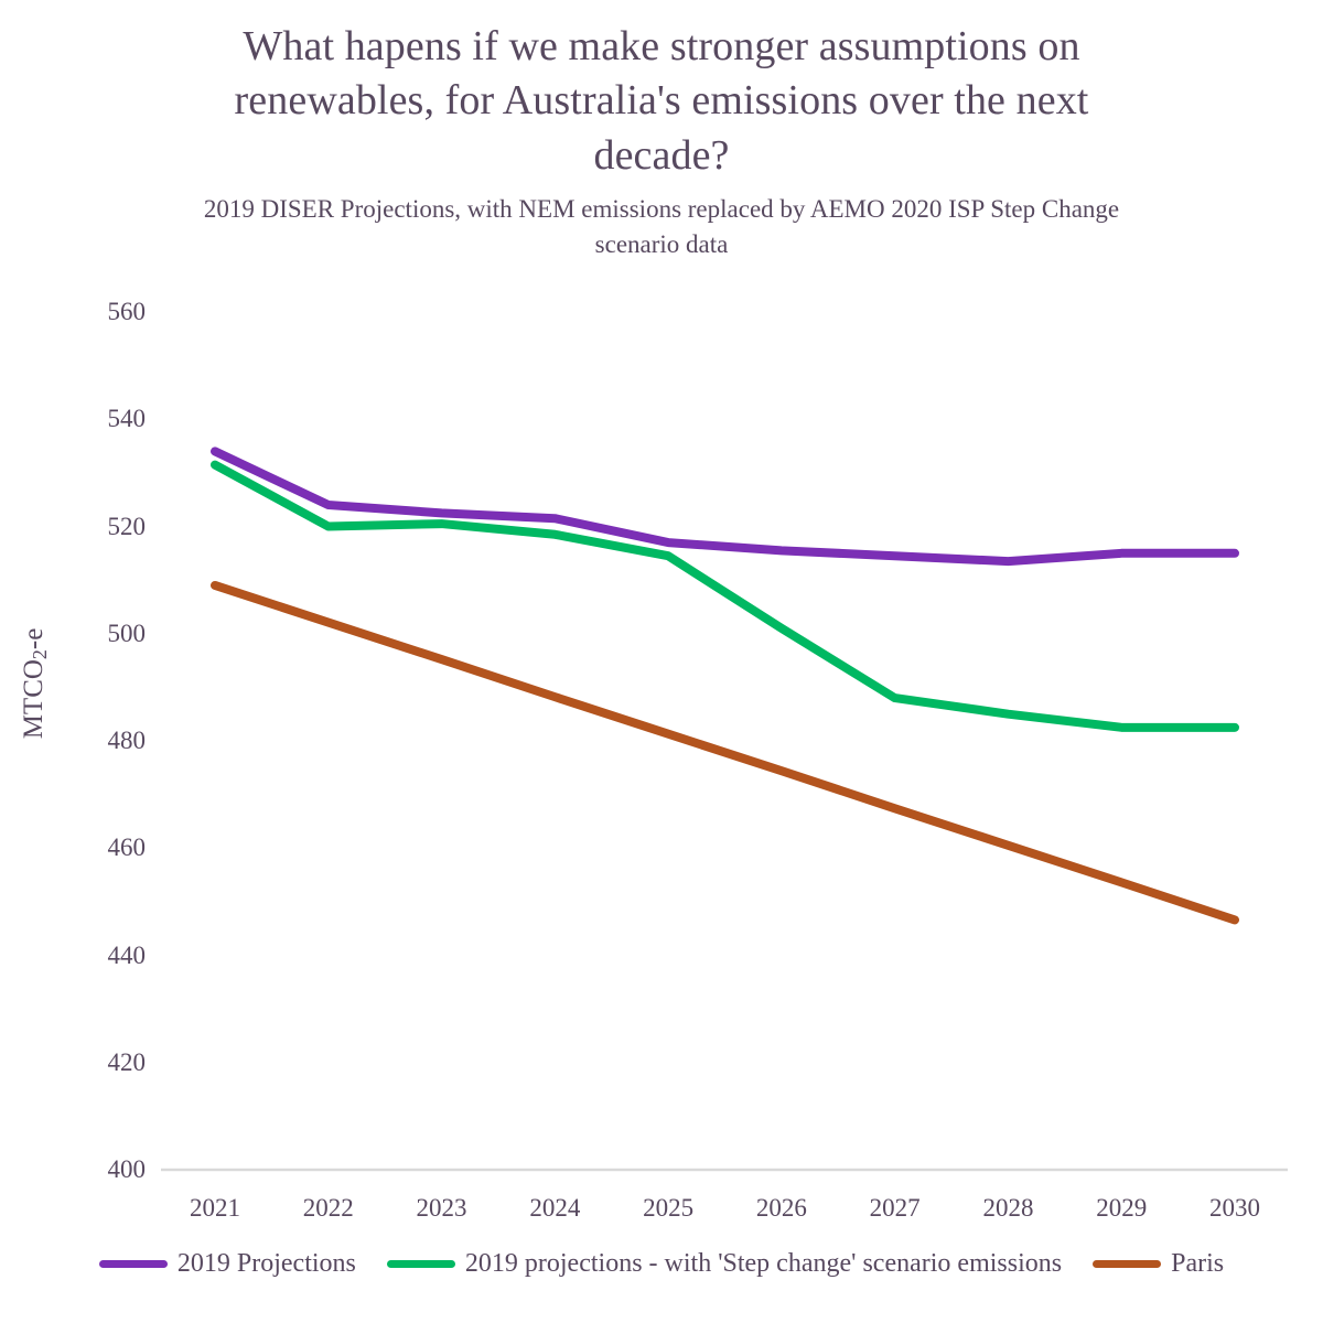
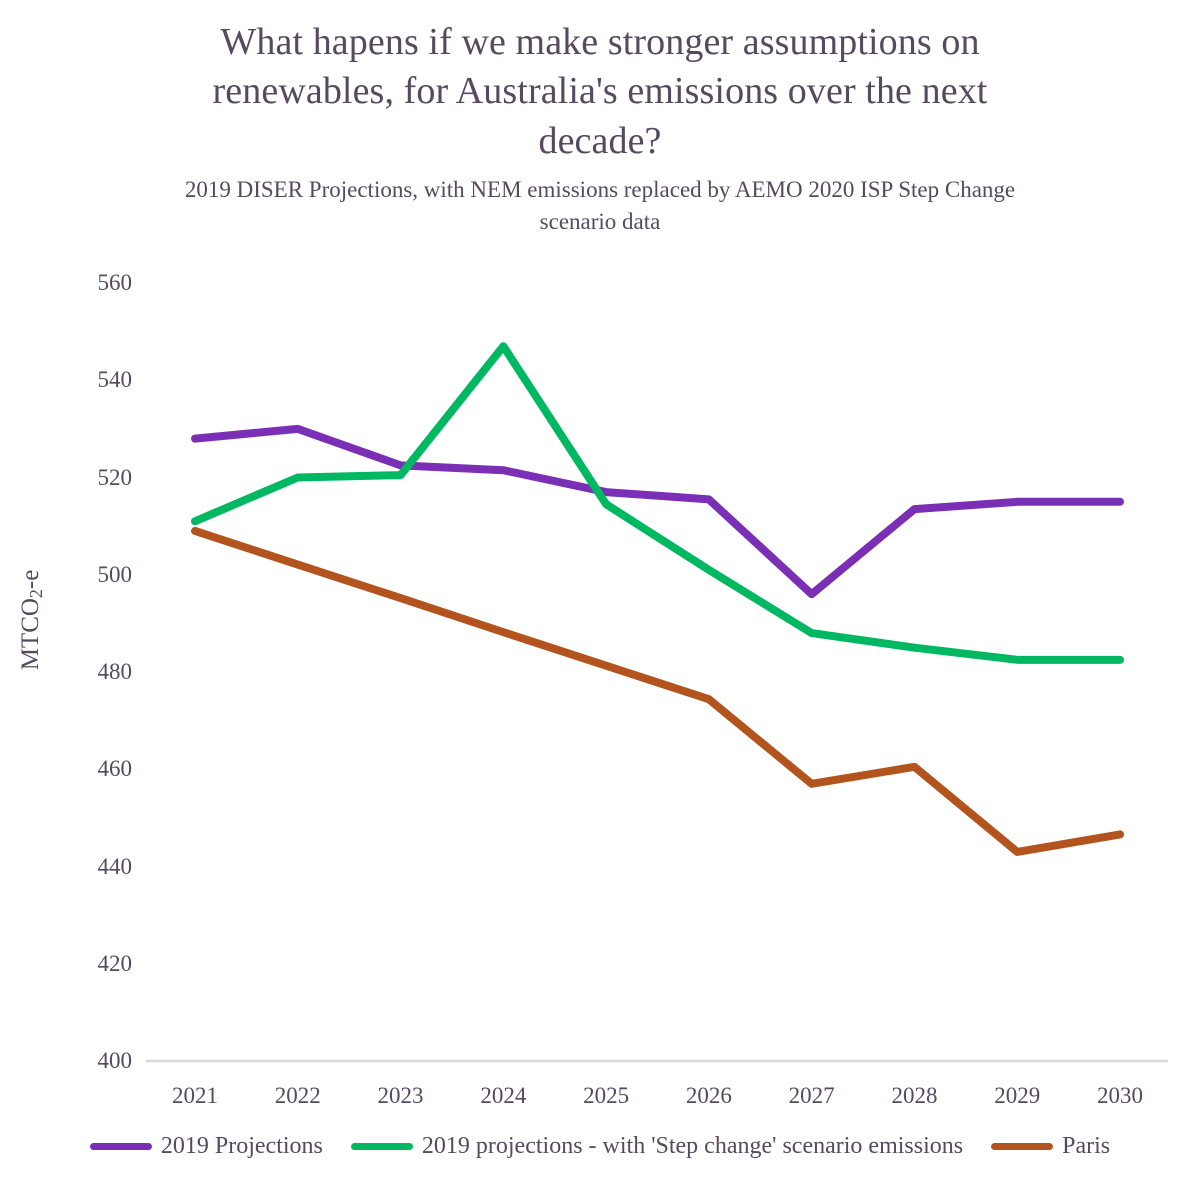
2019 Projections/2021: 534 -> 528
2019 projections - with 'Step change' scenario emissions/2021: 532 -> 511
2019 Projections/2022: 524 -> 530
2019 projections - with 'Step change' scenario emissions/2024: 518 -> 547
2019 Projections/2027: 514 -> 496
Paris/2027: 467 -> 457
Paris/2029: 454 -> 443
